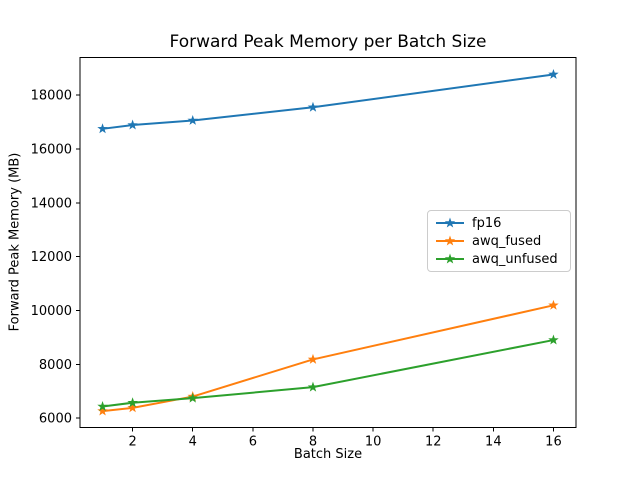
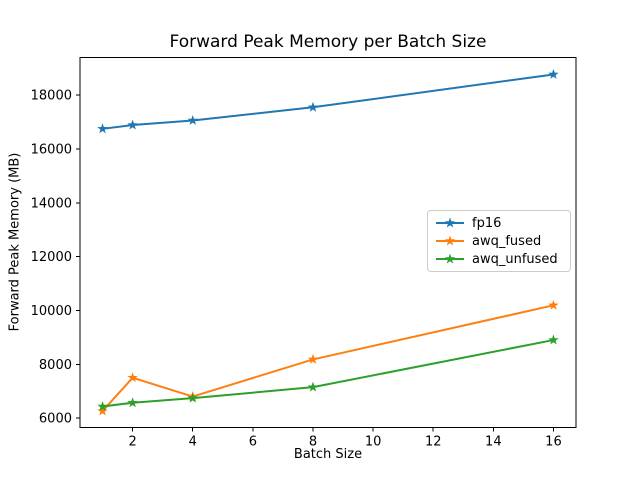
awq_fused/2: 6400 -> 7500
